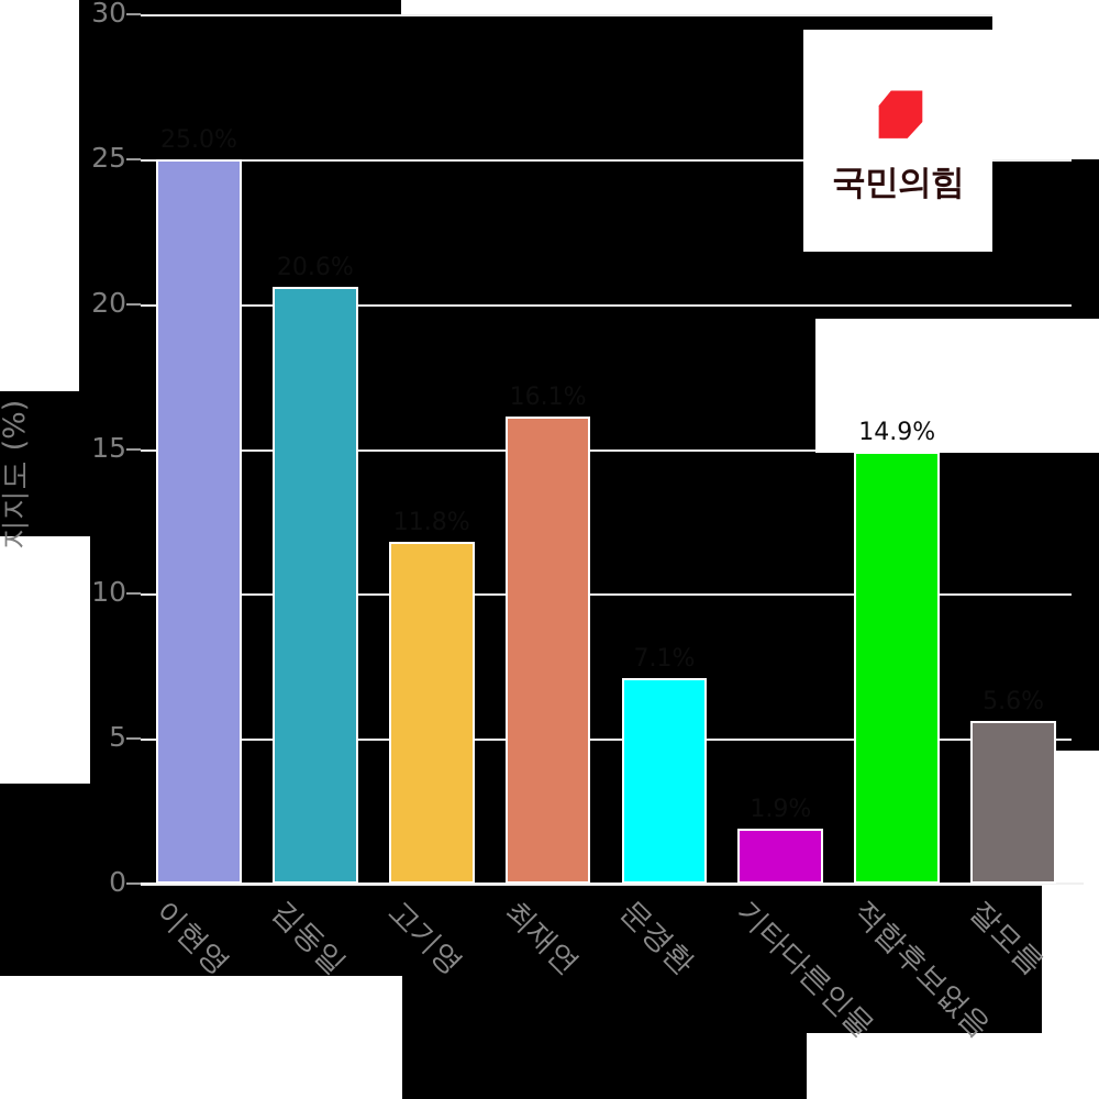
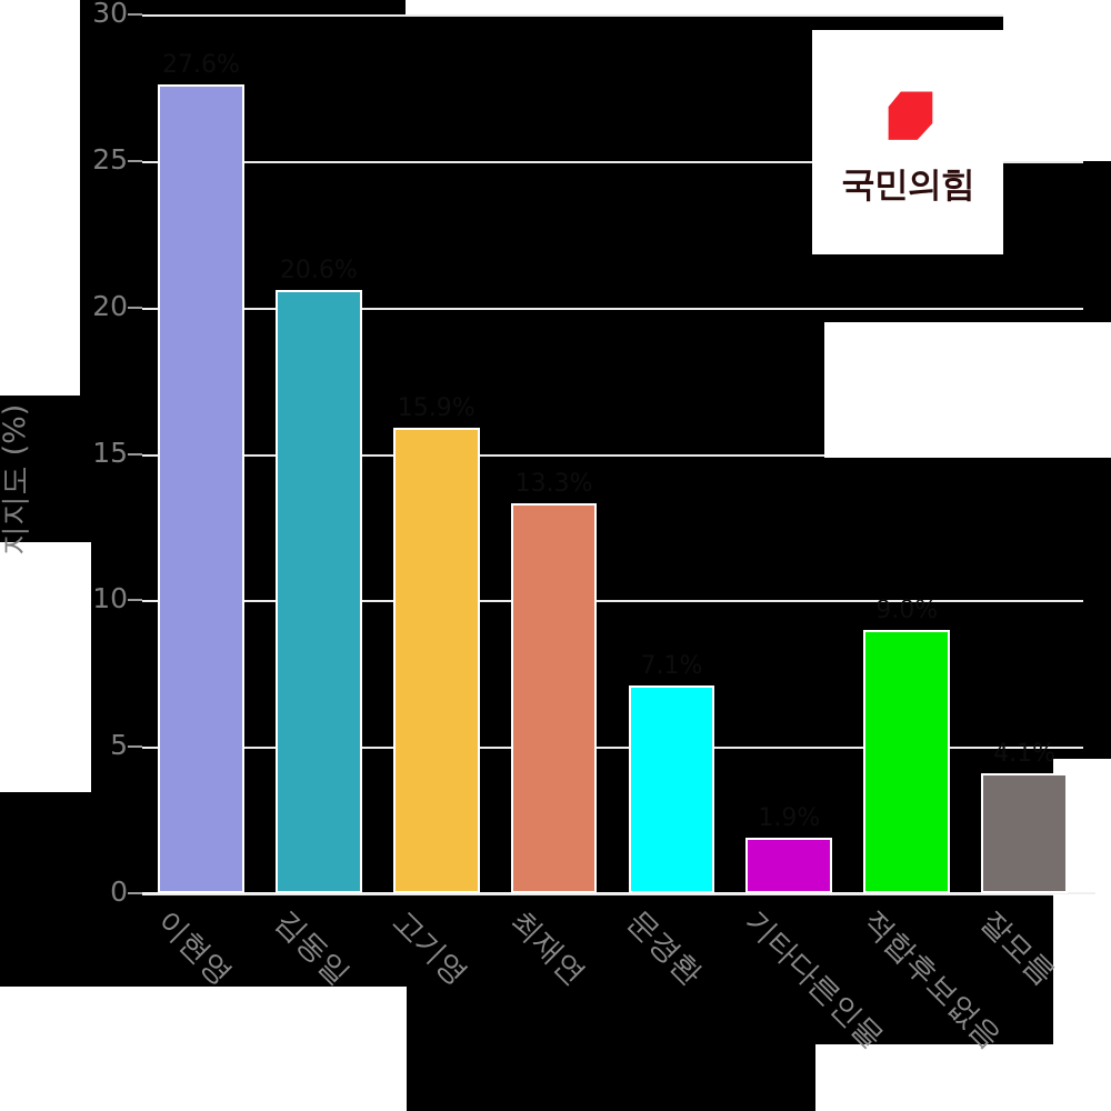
이현영: 25.0% -> 27.6%
고기영: 11.8% -> 15.9%
최재연: 16.1% -> 13.3%
적합후보없음: 14.9% -> 9.0%
잘모름: 5.6% -> 4.1%
